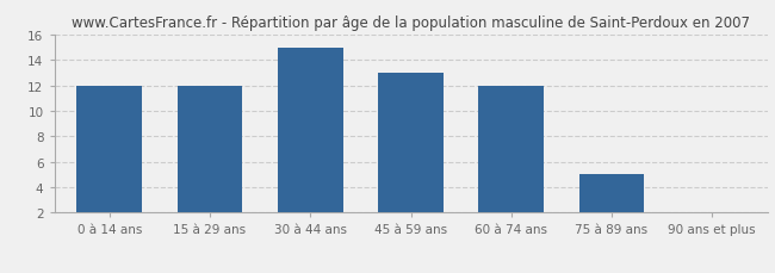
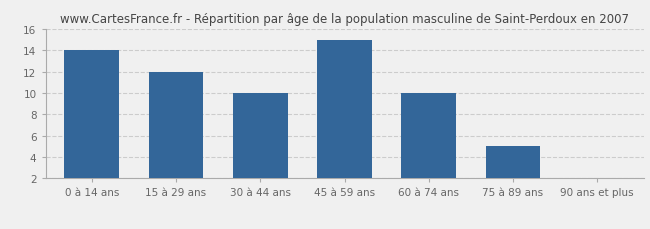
0 à 14 ans: 12 -> 14
30 à 44 ans: 15 -> 10
45 à 59 ans: 13 -> 15
60 à 74 ans: 12 -> 10
